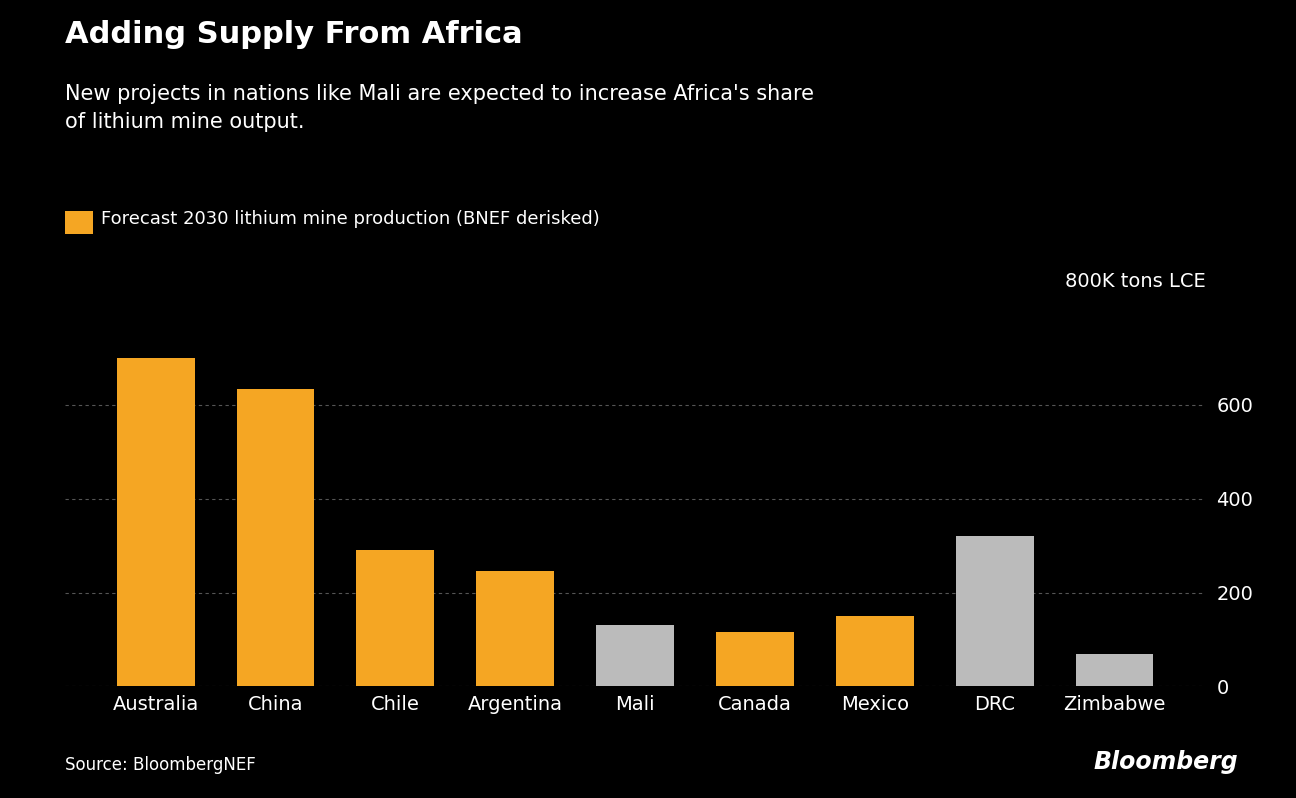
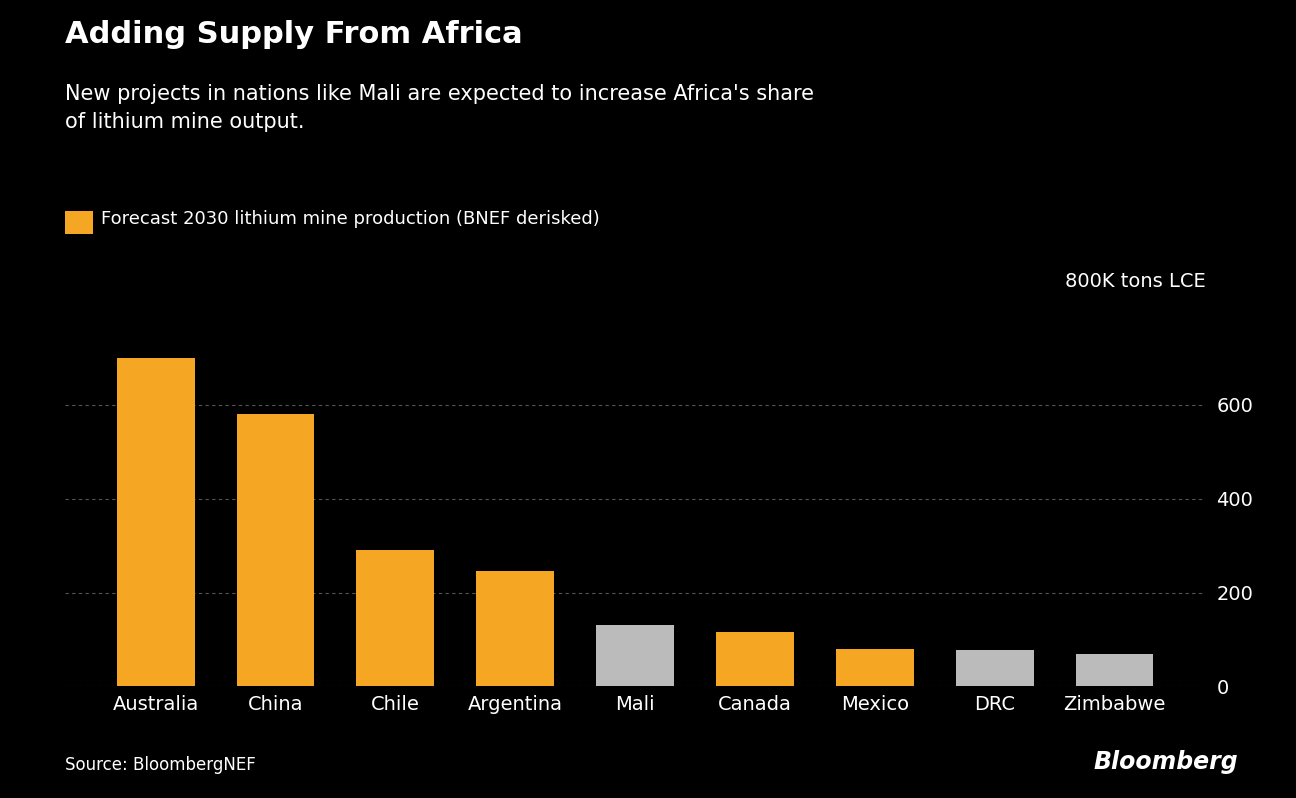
China: 635 -> 580
Mexico: 150 -> 80
DRC: 320 -> 78
